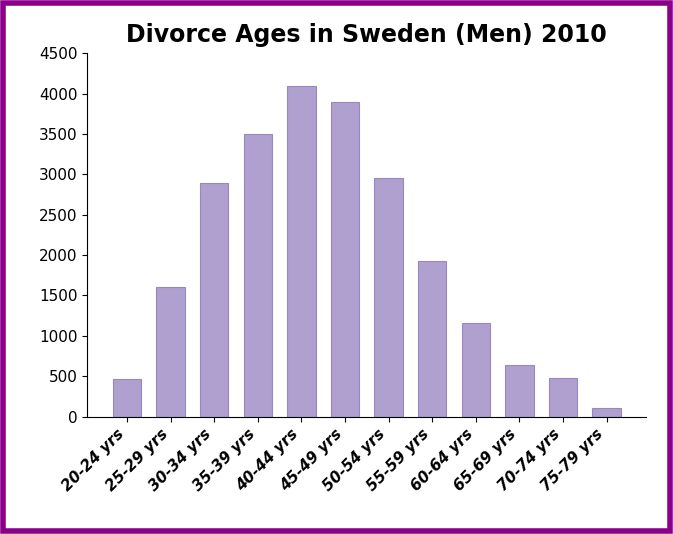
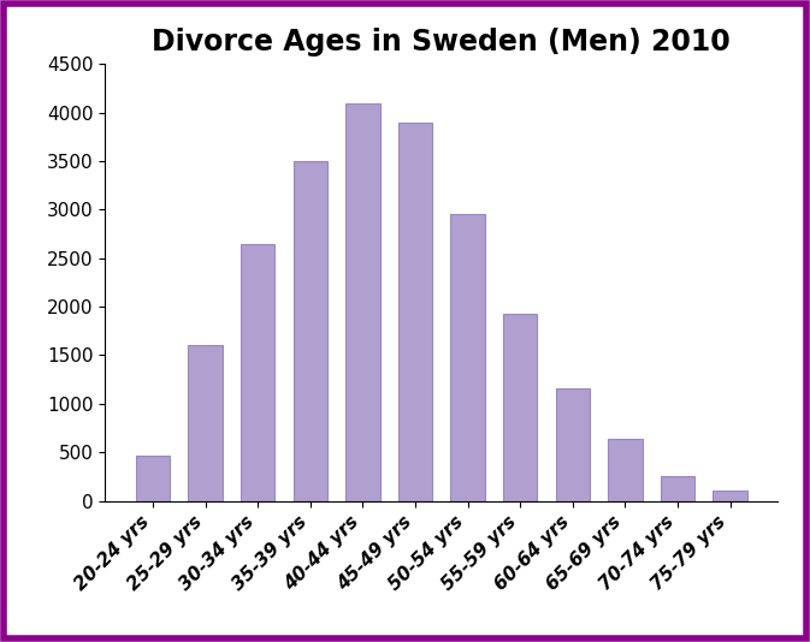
30-34 yrs: 2900 -> 2650
70-74 yrs: 480 -> 250
